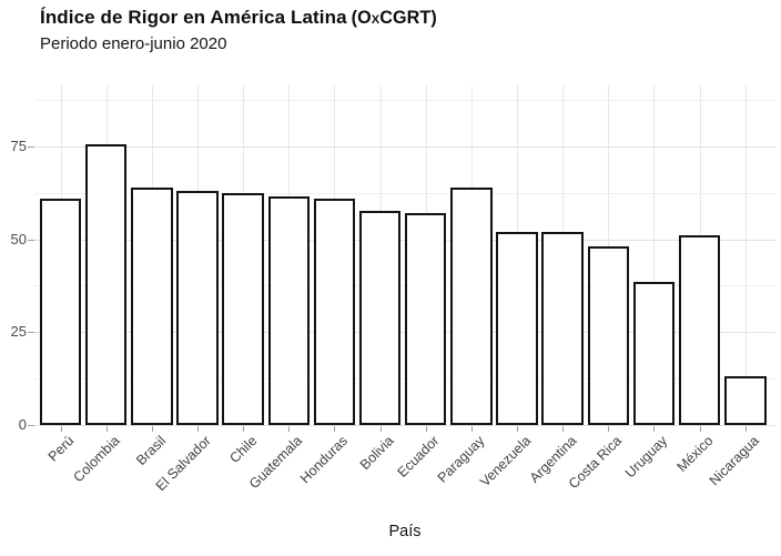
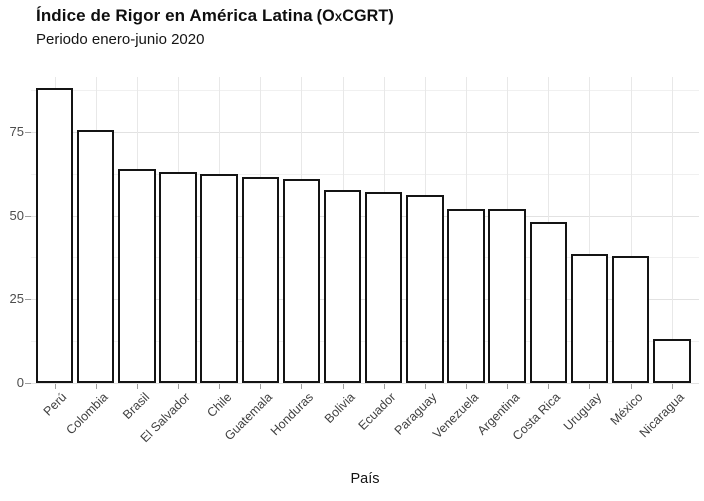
Perú: 61 -> 88
Paraguay: 64 -> 56
México: 51 -> 38
